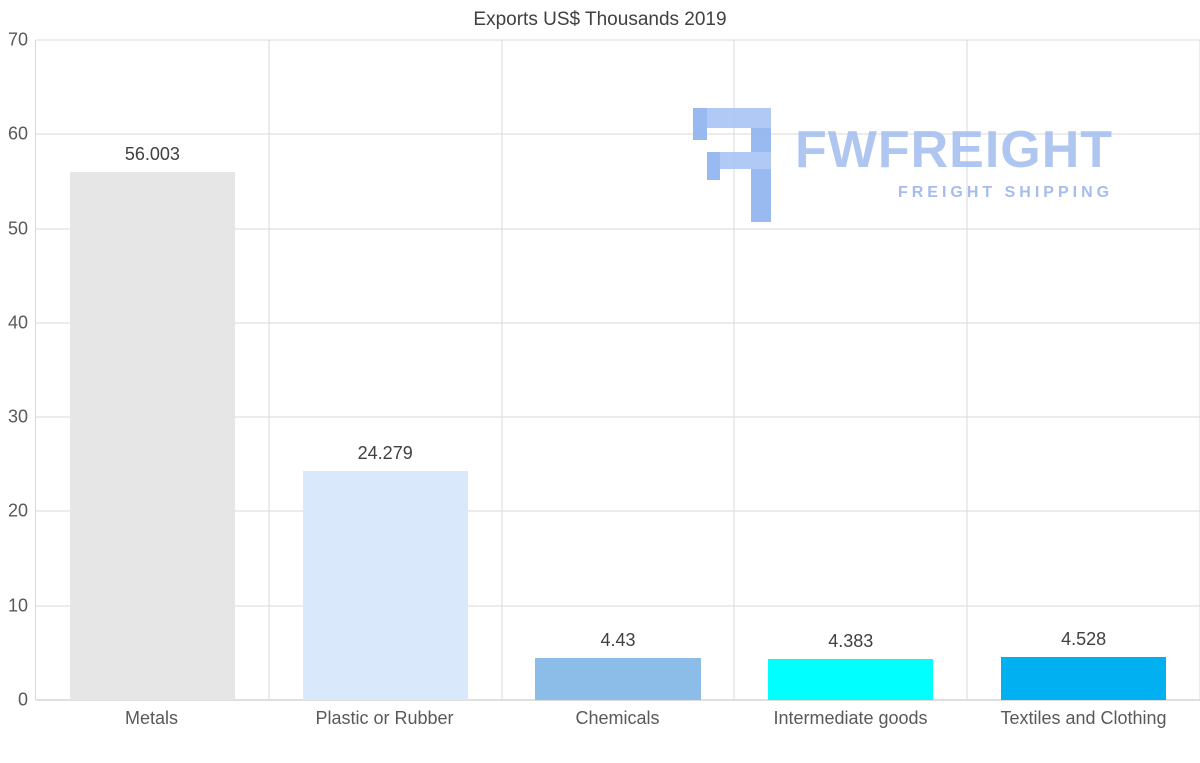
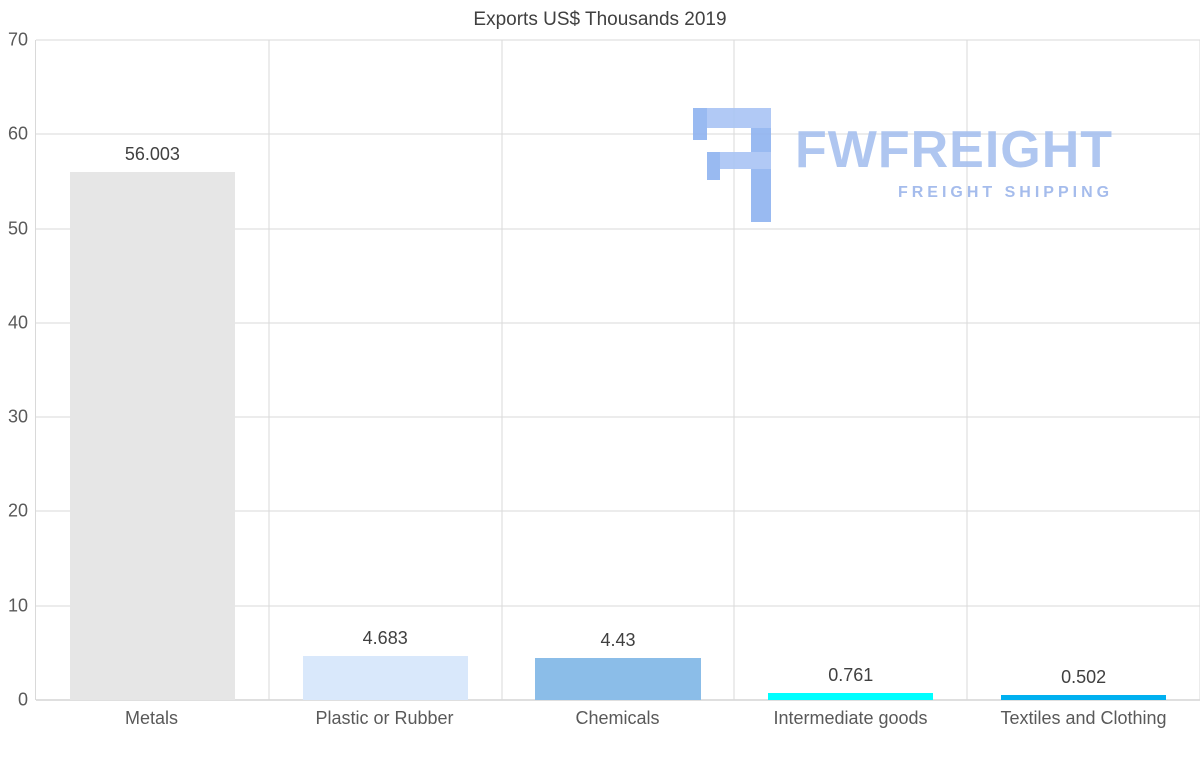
Plastic or Rubber: 24.279 -> 4.683
Intermediate goods: 4.383 -> 0.761
Textiles and Clothing: 4.528 -> 0.502
